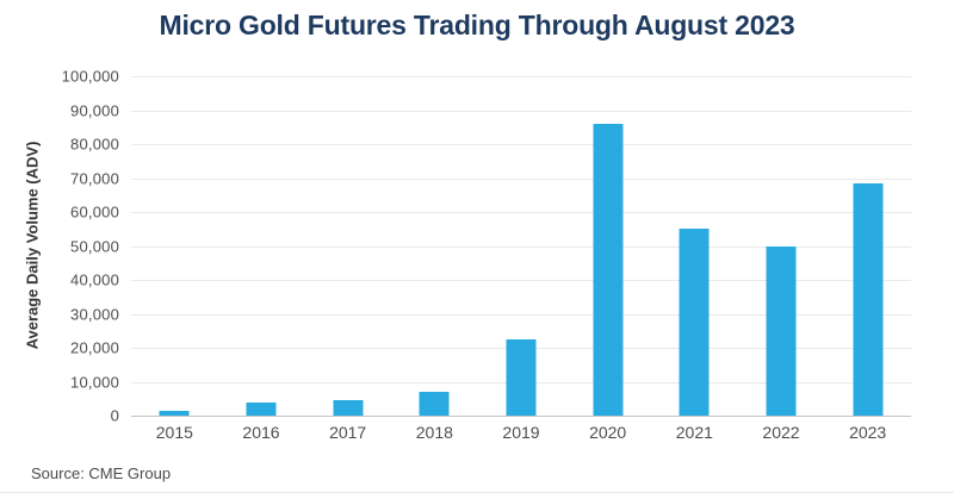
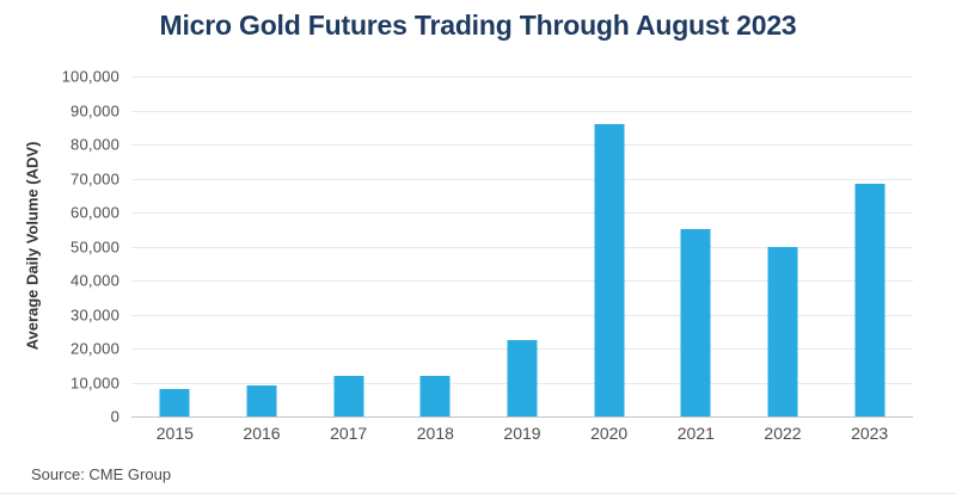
2015: 2000 -> 8000
2016: 4000 -> 9000
2017: 4000 -> 12000
2018: 7000 -> 12000
